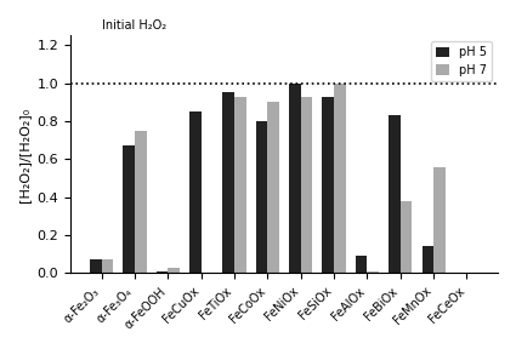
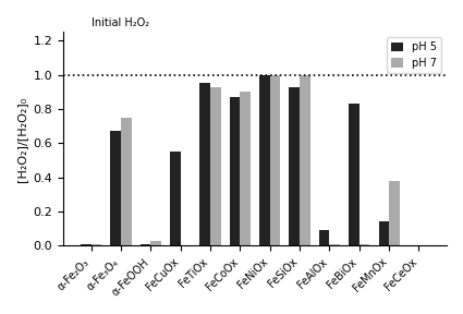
pH 5/α-Fe₂O₃: 0.07 -> 0.01
pH 7/α-Fe₂O₃: 0.07 -> 0.01
pH 5/FeCuOx: 0.85 -> 0.55
pH 5/FeCoOx: 0.80 -> 0.87
pH 7/FeNiOx: 0.93 -> 1.00
pH 7/FeBiOx: 0.38 -> 0.01
pH 7/FeMnOx: 0.56 -> 0.38
